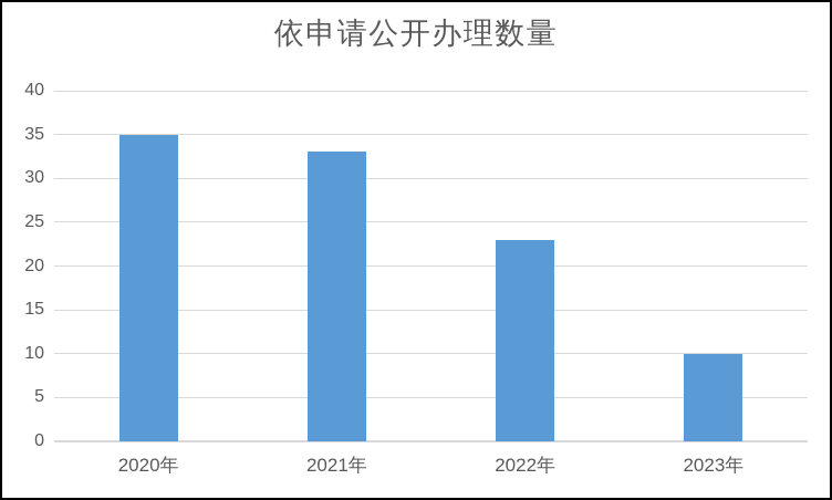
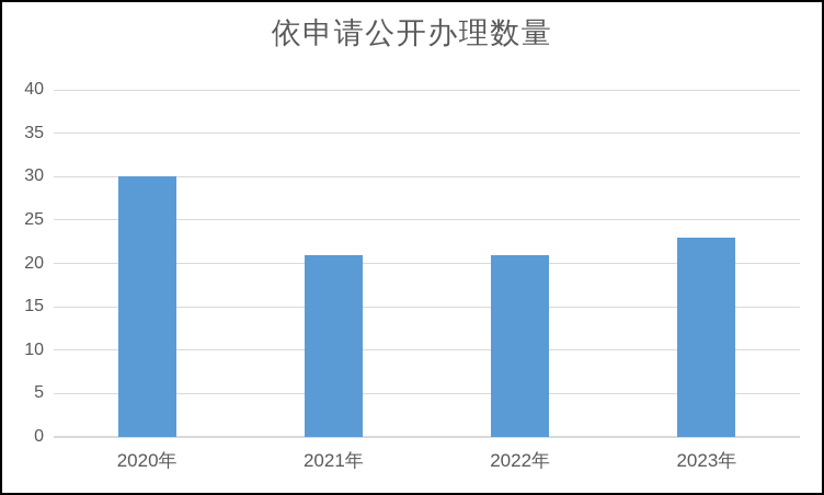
2020年: 35 -> 30
2021年: 33 -> 21
2022年: 23 -> 21
2023年: 10 -> 23
